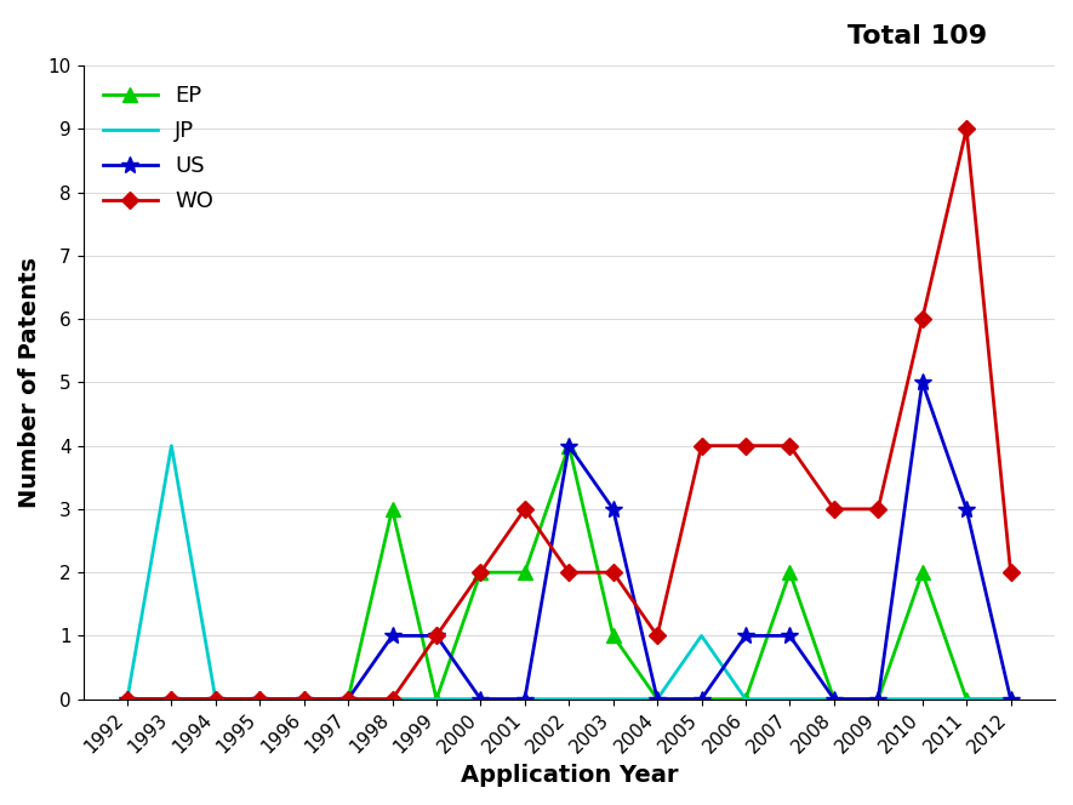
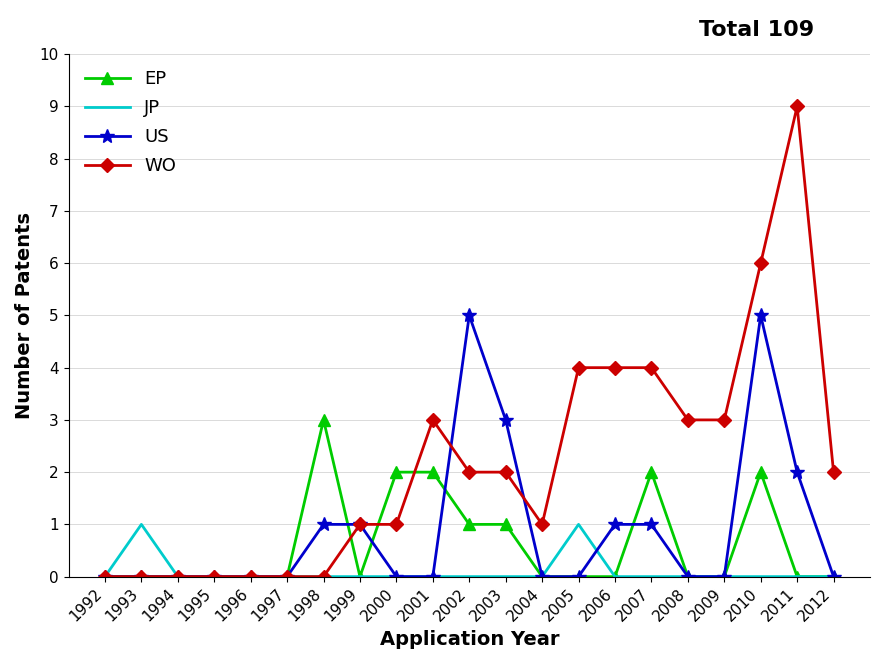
JP/1993: 4 -> 1
WO/2000: 2 -> 1
EP/2002: 4 -> 1
US/2002: 4 -> 5
US/2011: 3 -> 2
